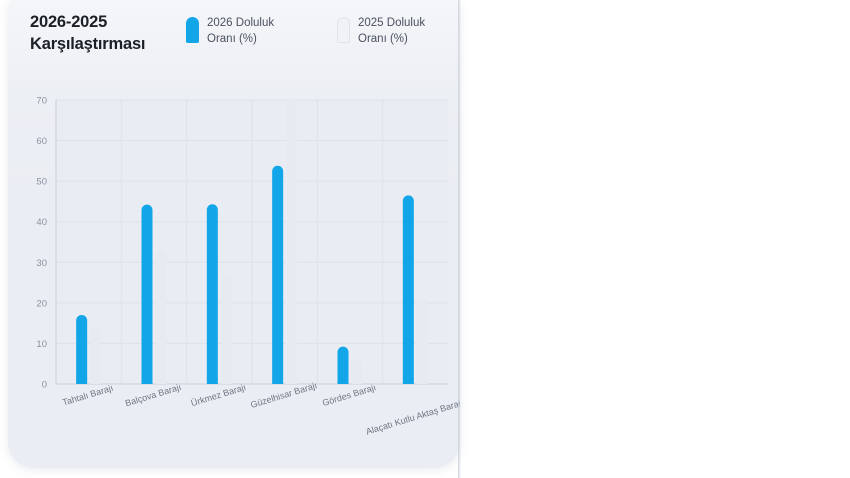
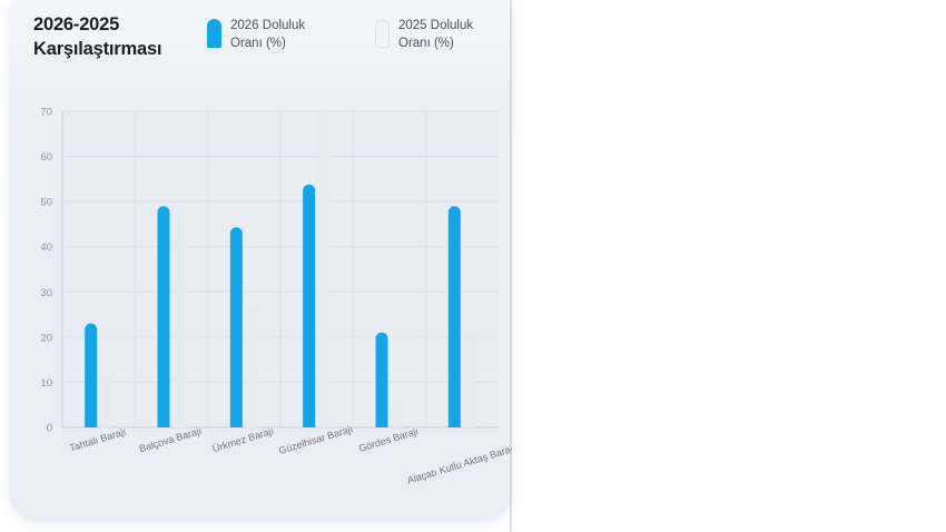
2026 Doluluk Oranı (%)/Tahtalı Barajı: 17 -> 23
2025 Doluluk Oranı (%)/Tahtalı Barajı: 14 -> 11
2026 Doluluk Oranı (%)/Balçova Barajı: 44 -> 49
2025 Doluluk Oranı (%)/Balçova Barajı: 33 -> 47
2026 Doluluk Oranı (%)/Gördes Barajı: 9 -> 21
2026 Doluluk Oranı (%)/Alaçatı Kutlu Aktaş Barajı: 46 -> 49
